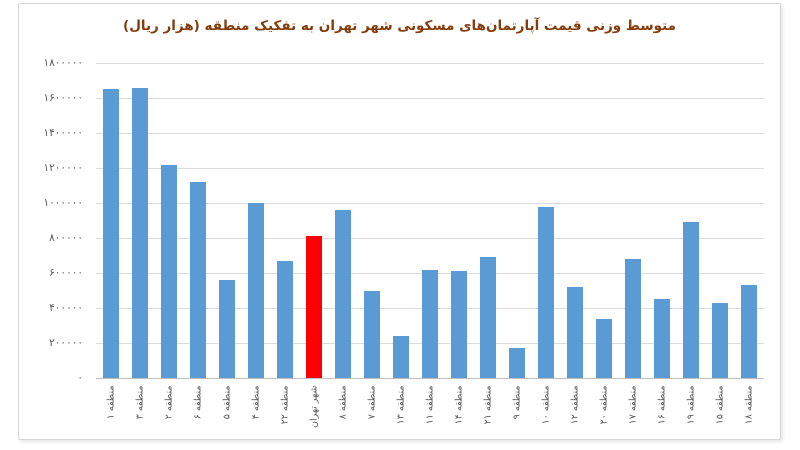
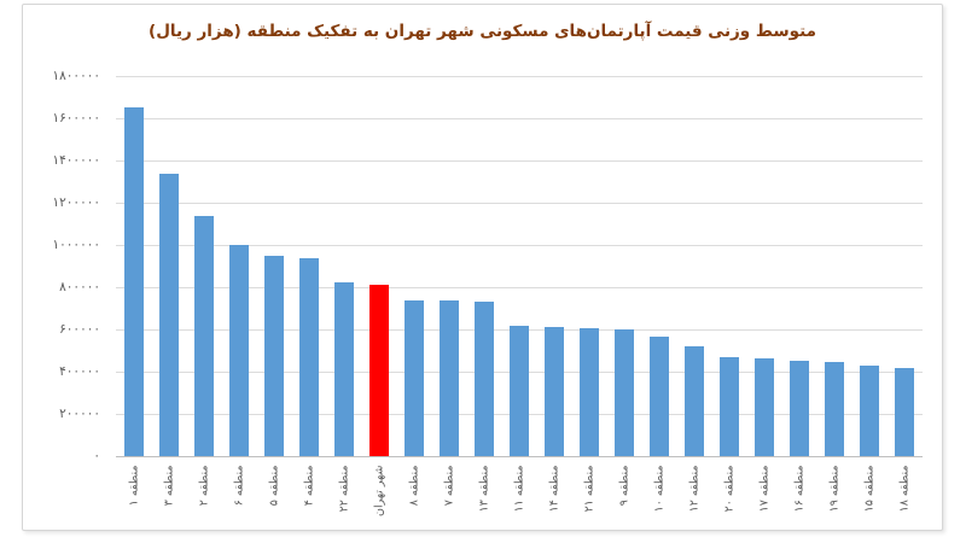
منطقه ۳: 1660000 -> 1340000
منطقه ۲: 1220000 -> 1140000
منطقه ۶: 1120000 -> 1000000
منطقه ۵: 560000 -> 950000
منطقه ۴: 1000000 -> 940000
منطقه ۲۲: 670000 -> 820000
منطقه ۸: 960000 -> 740000
منطقه ۷: 500000 -> 740000
منطقه ۱۳: 240000 -> 730000
منطقه ۲۱: 690000 -> 610000
منطقه ۹: 170000 -> 600000
منطقه ۱۰: 980000 -> 570000
منطقه ۲۰: 340000 -> 470000
منطقه ۱۷: 680000 -> 460000
منطقه ۱۹: 890000 -> 440000
منطقه ۱۸: 530000 -> 420000
